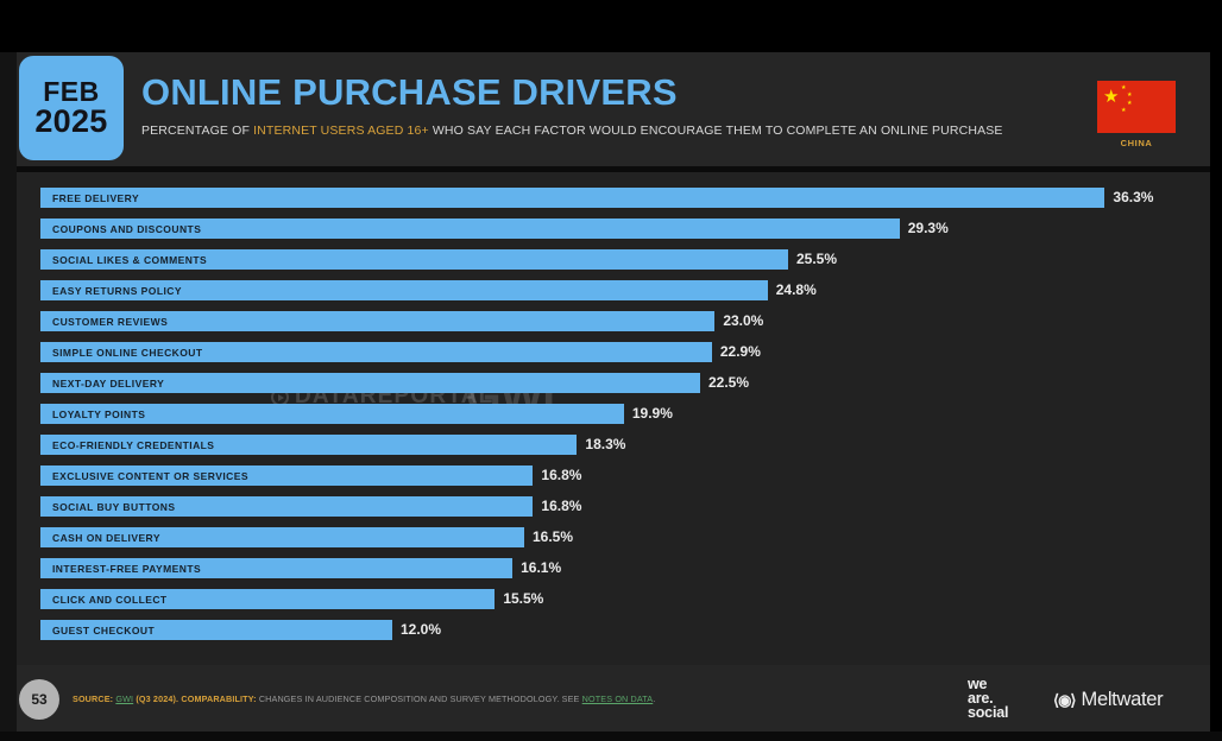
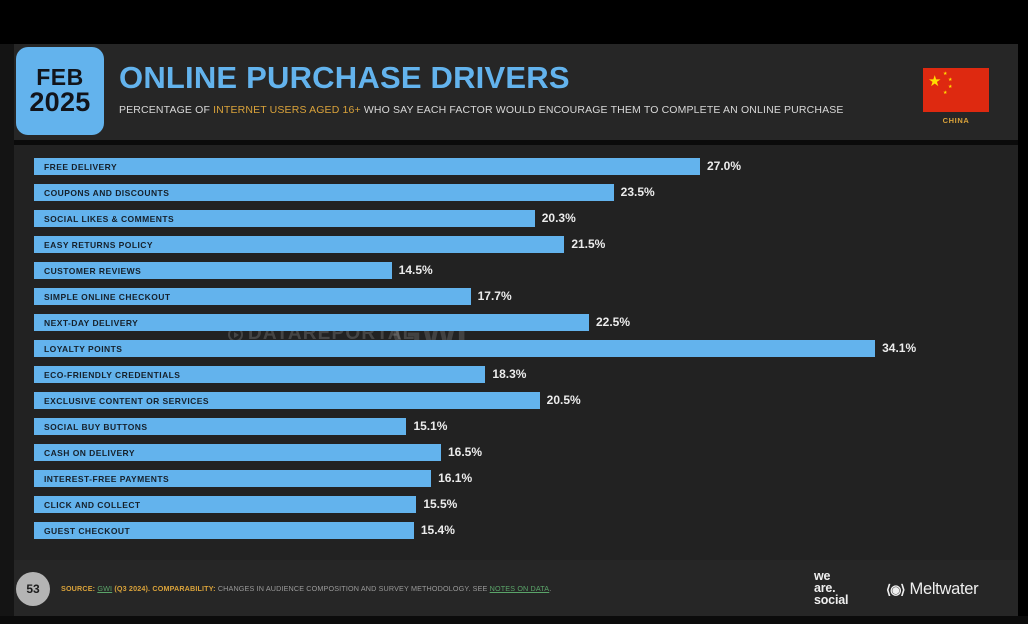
FREE DELIVERY: 36.3% -> 27.0%
COUPONS AND DISCOUNTS: 29.3% -> 23.5%
SOCIAL LIKES & COMMENTS: 25.5% -> 20.3%
EASY RETURNS POLICY: 24.8% -> 21.5%
CUSTOMER REVIEWS: 23.0% -> 14.5%
SIMPLE ONLINE CHECKOUT: 22.9% -> 17.7%
LOYALTY POINTS: 19.9% -> 34.1%
EXCLUSIVE CONTENT OR SERVICES: 16.8% -> 20.5%
SOCIAL BUY BUTTONS: 16.8% -> 15.1%
GUEST CHECKOUT: 12.0% -> 15.4%
